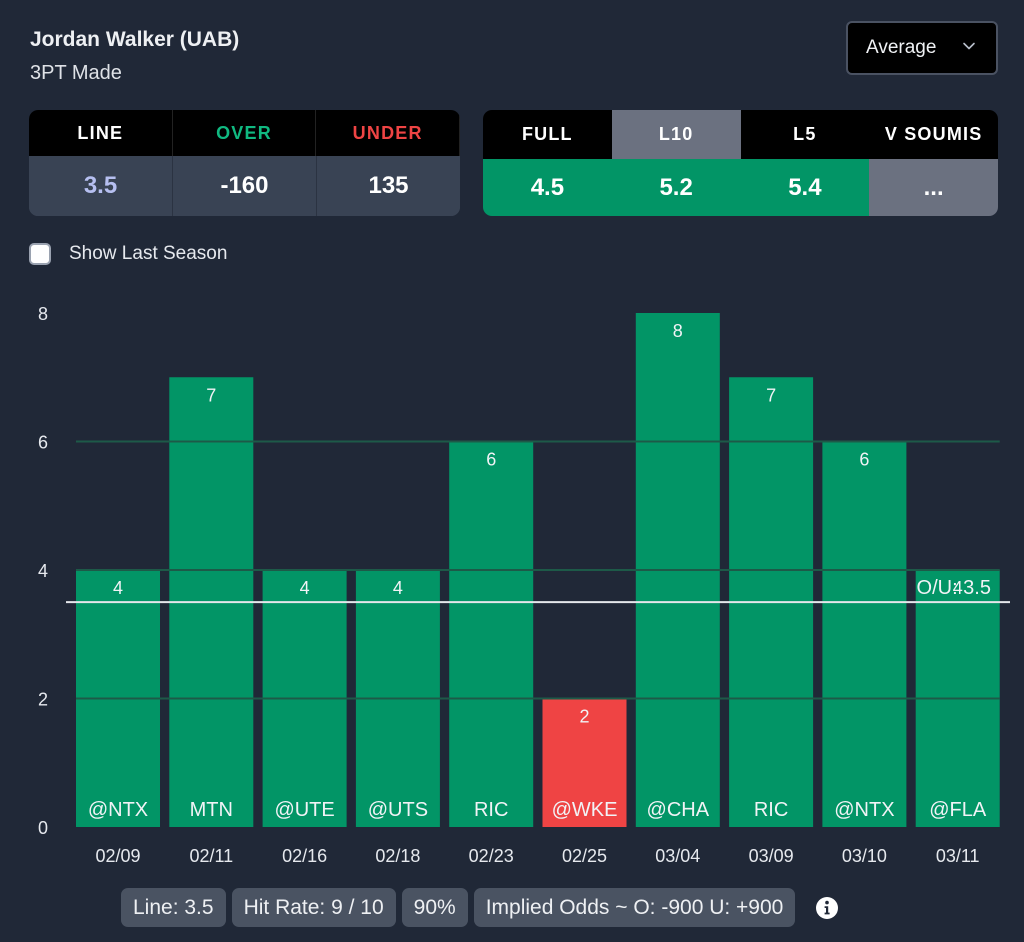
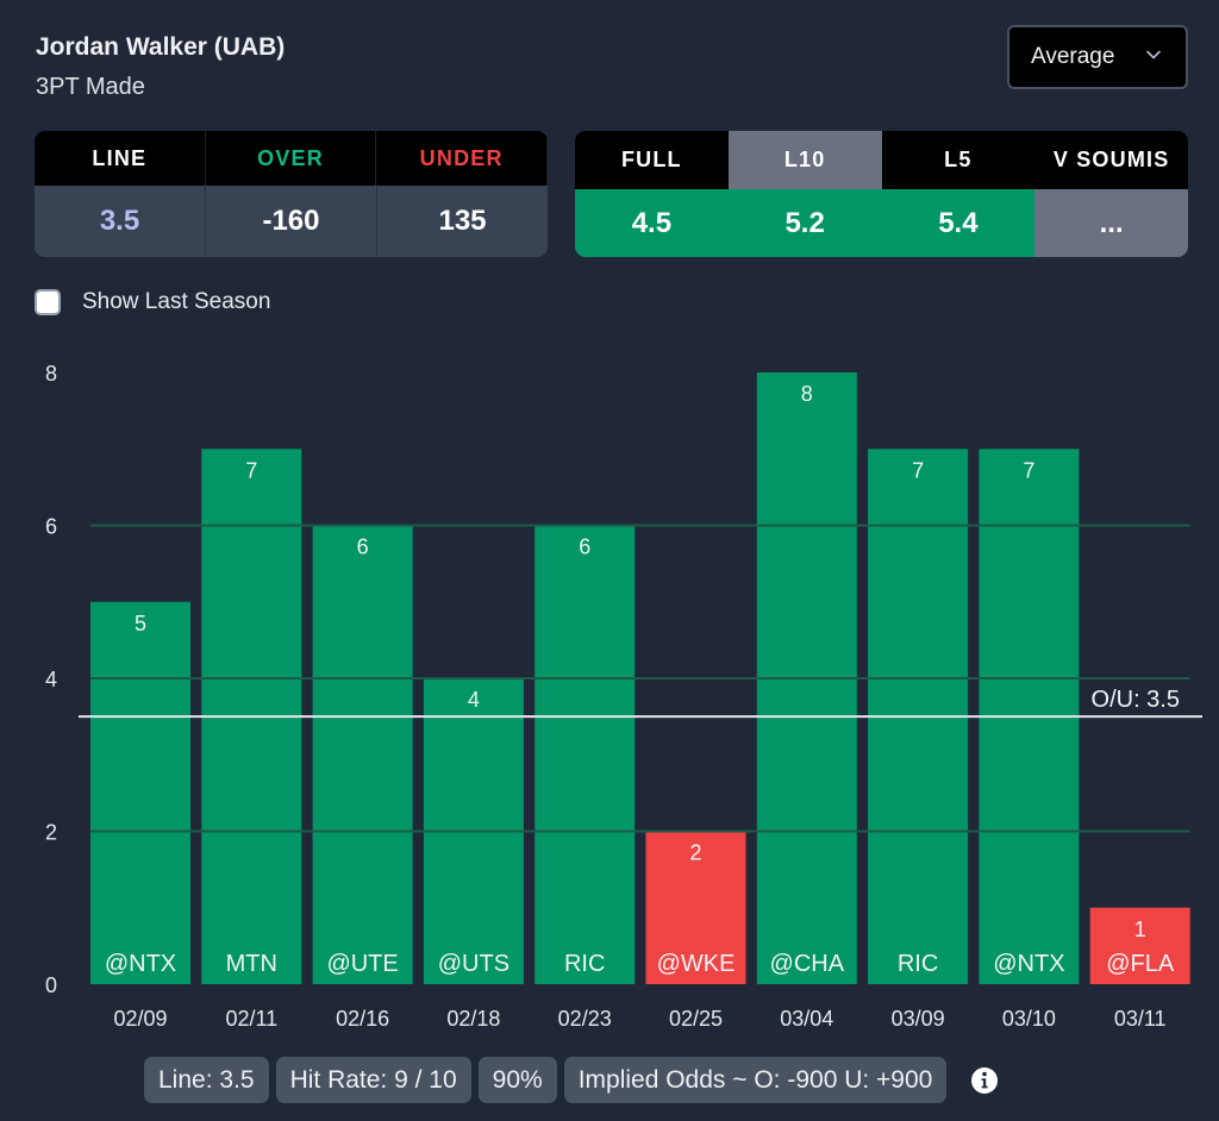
02/09: 4 -> 5
02/16: 4 -> 6
03/10: 6 -> 7
03/11: 4 -> 1
